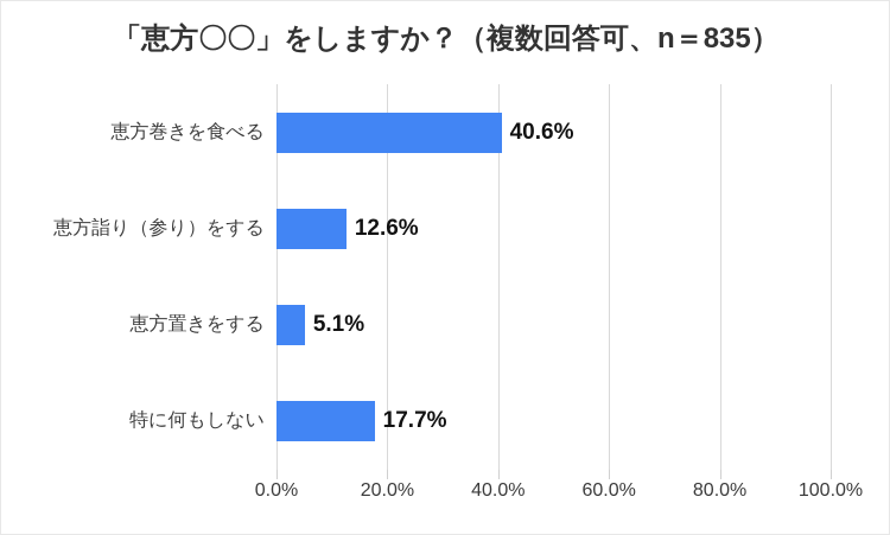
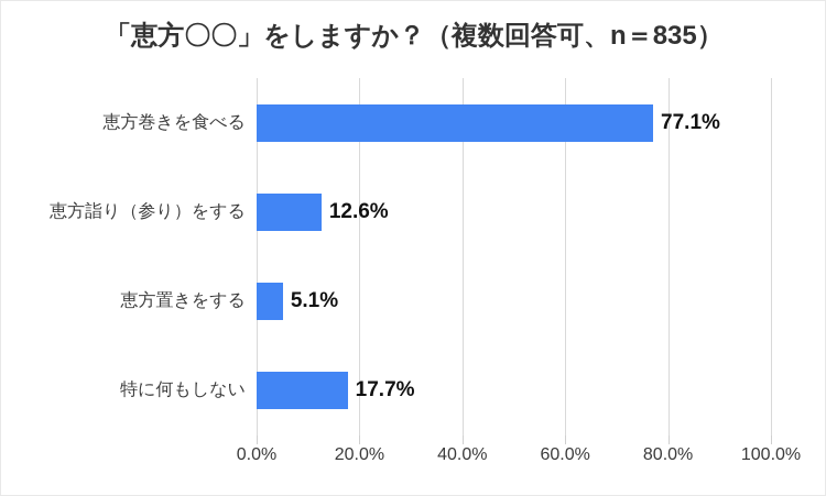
恵方巻きを食べる: 40.6% -> 77.1%
